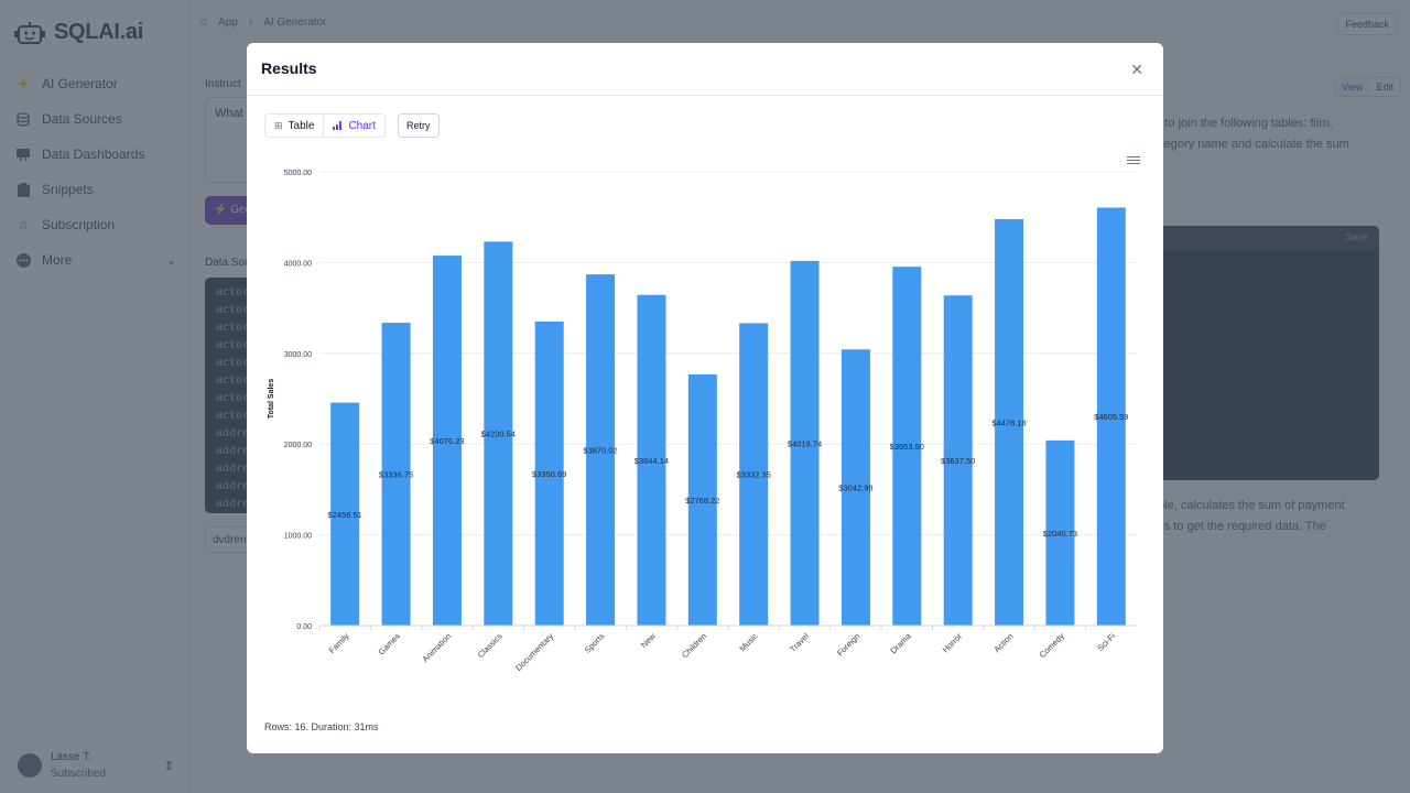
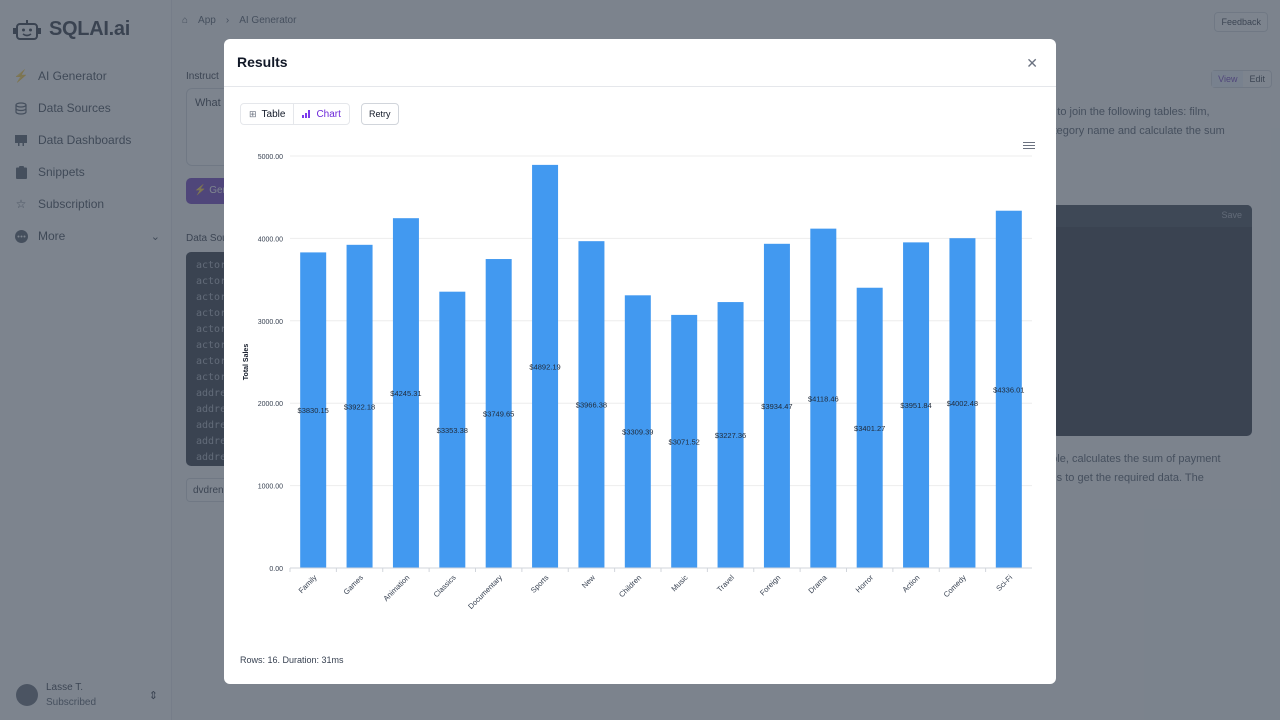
Family: $2456.51 -> $3830.15
Games: $3336.75 -> $3922.18
Animation: $4076.23 -> $4245.31
Classics: $4230.54 -> $3353.38
Documentary: $3350.69 -> $3749.65
Sports: $3870.02 -> $4892.19
New: $3644.14 -> $3966.38
Children: $2768.22 -> $3309.39
Music: $3332.35 -> $3071.52
Travel: $4018.74 -> $3227.36
Foreign: $3042.98 -> $3934.47
Drama: $3953.90 -> $4118.46
Horror: $3637.50 -> $3401.27
Action: $4478.18 -> $3951.84
Comedy: $2040.73 -> $4002.48
Sci-Fi: $4605.59 -> $4336.01
